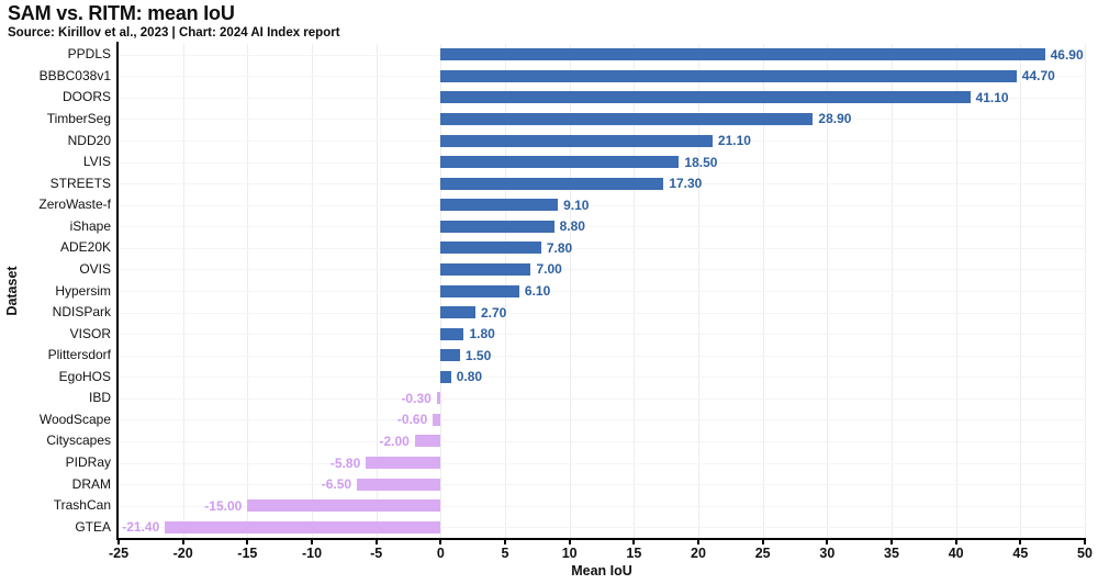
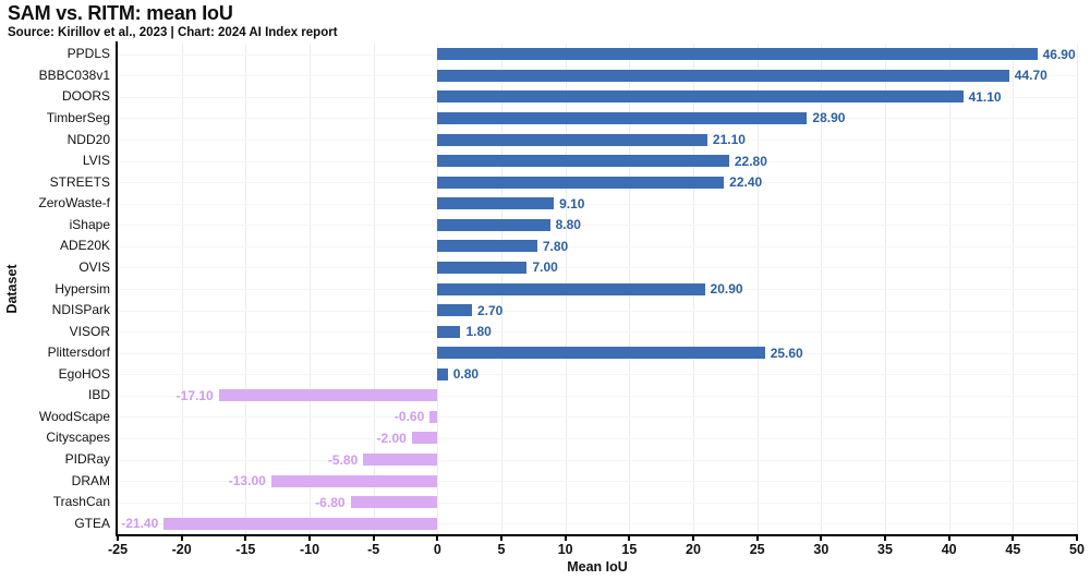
LVIS: 18.50 -> 22.80
STREETS: 17.30 -> 22.40
Hypersim: 6.10 -> 20.90
Plittersdorf: 1.50 -> 25.60
IBD: -0.30 -> -17.10
DRAM: -6.50 -> -13.00
TrashCan: -15.00 -> -6.80
